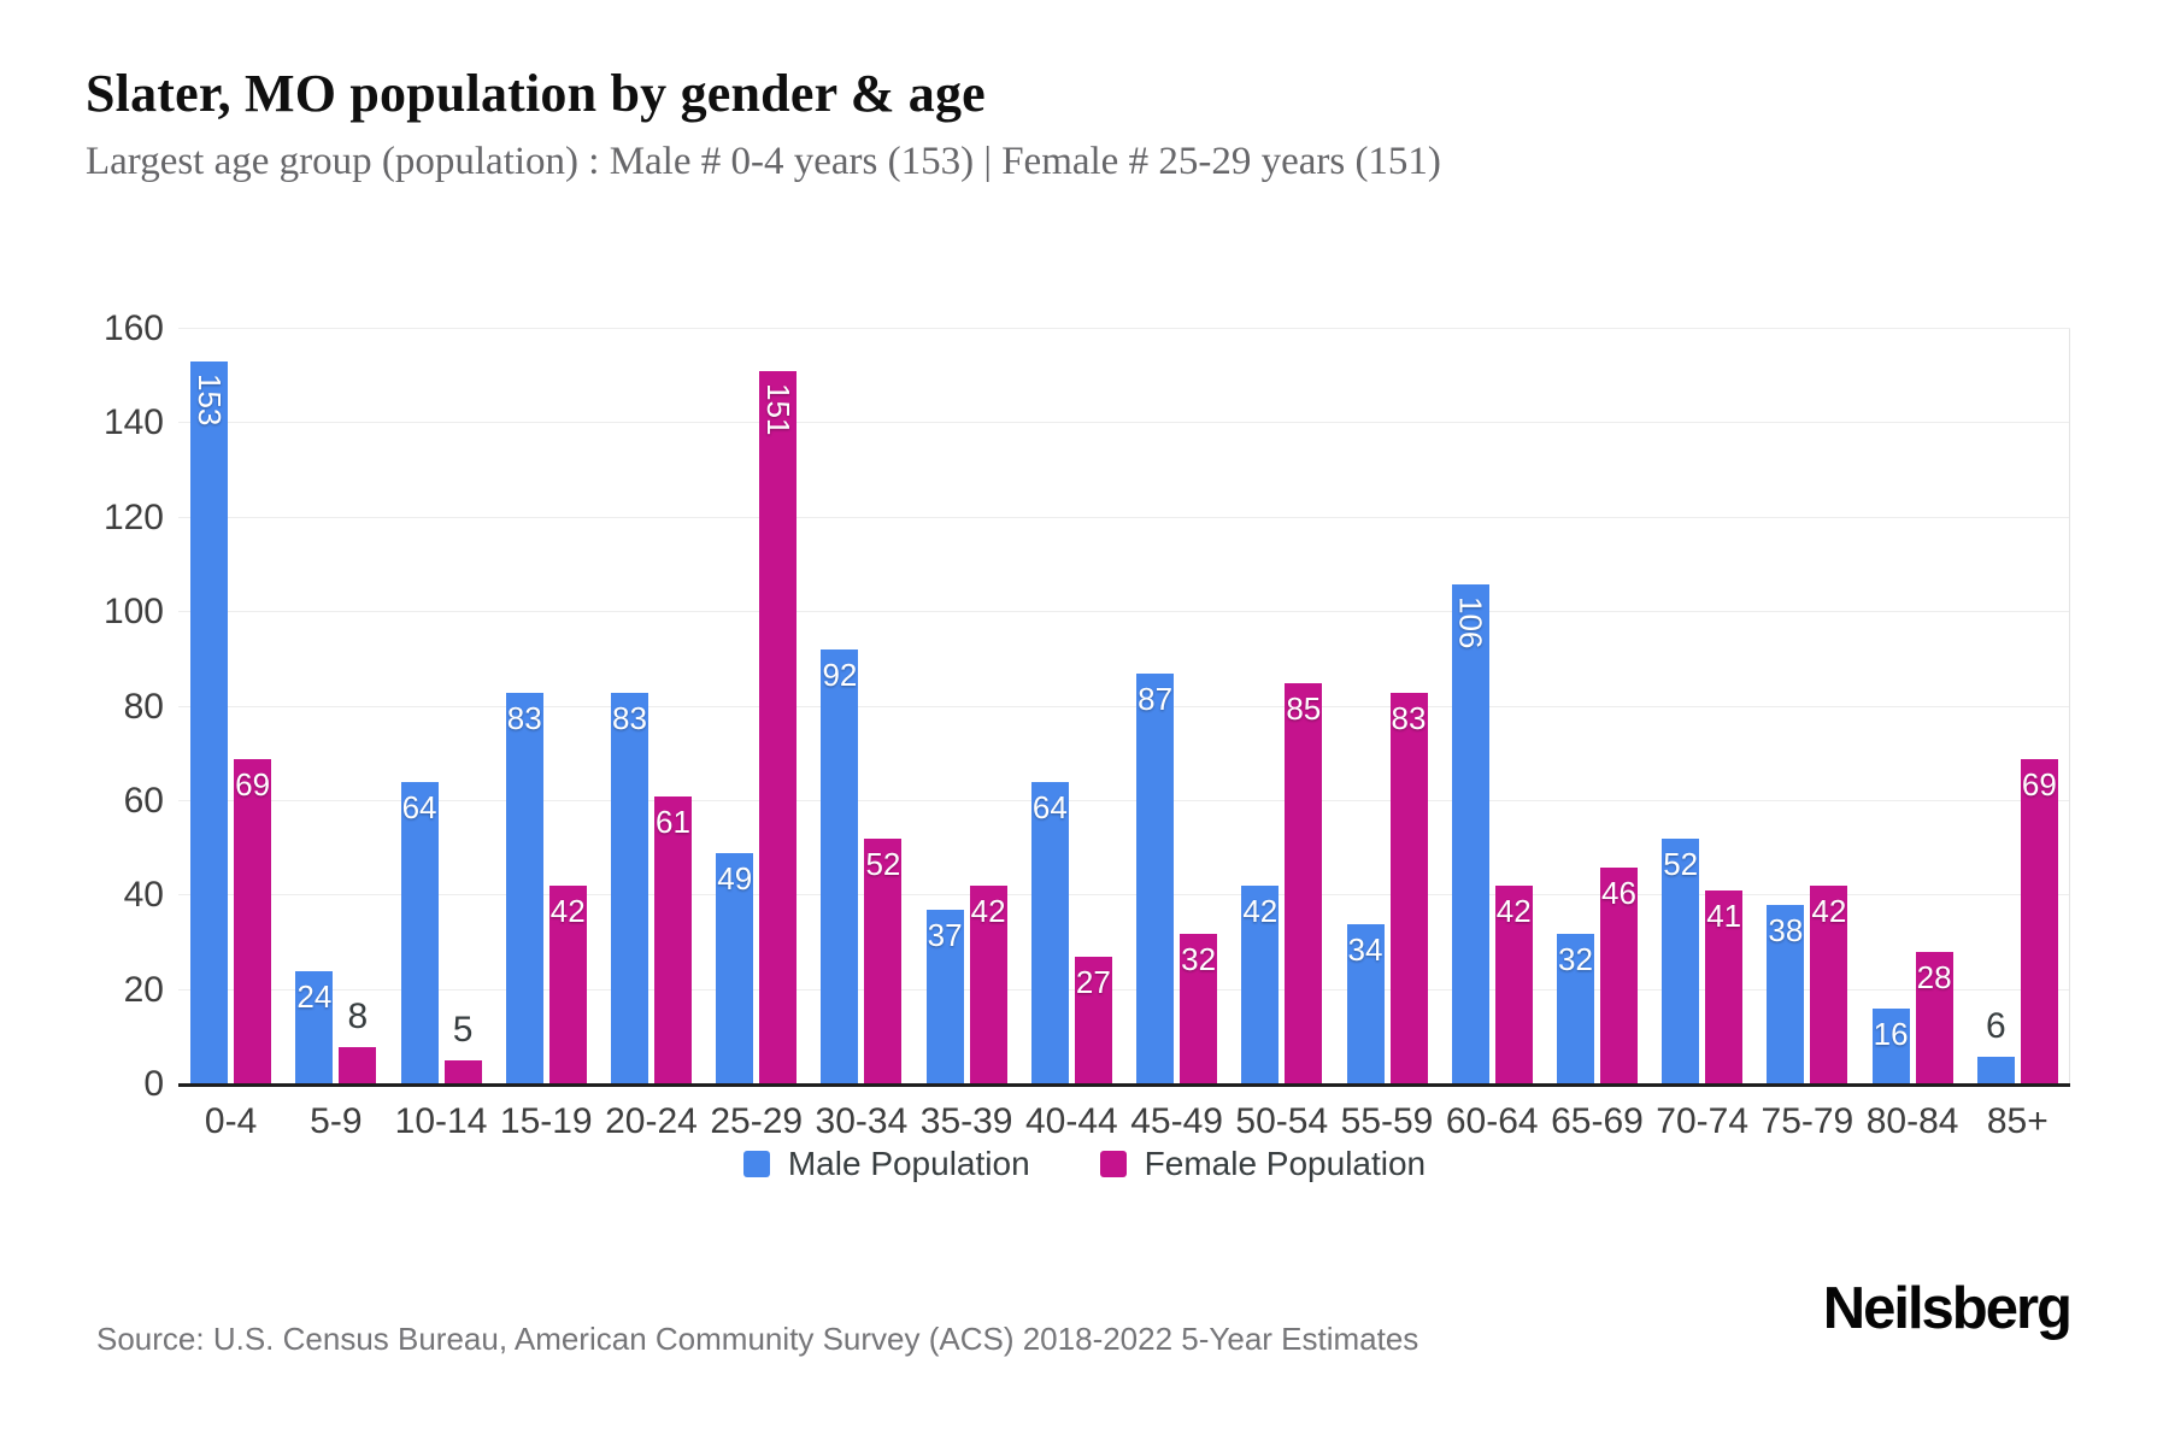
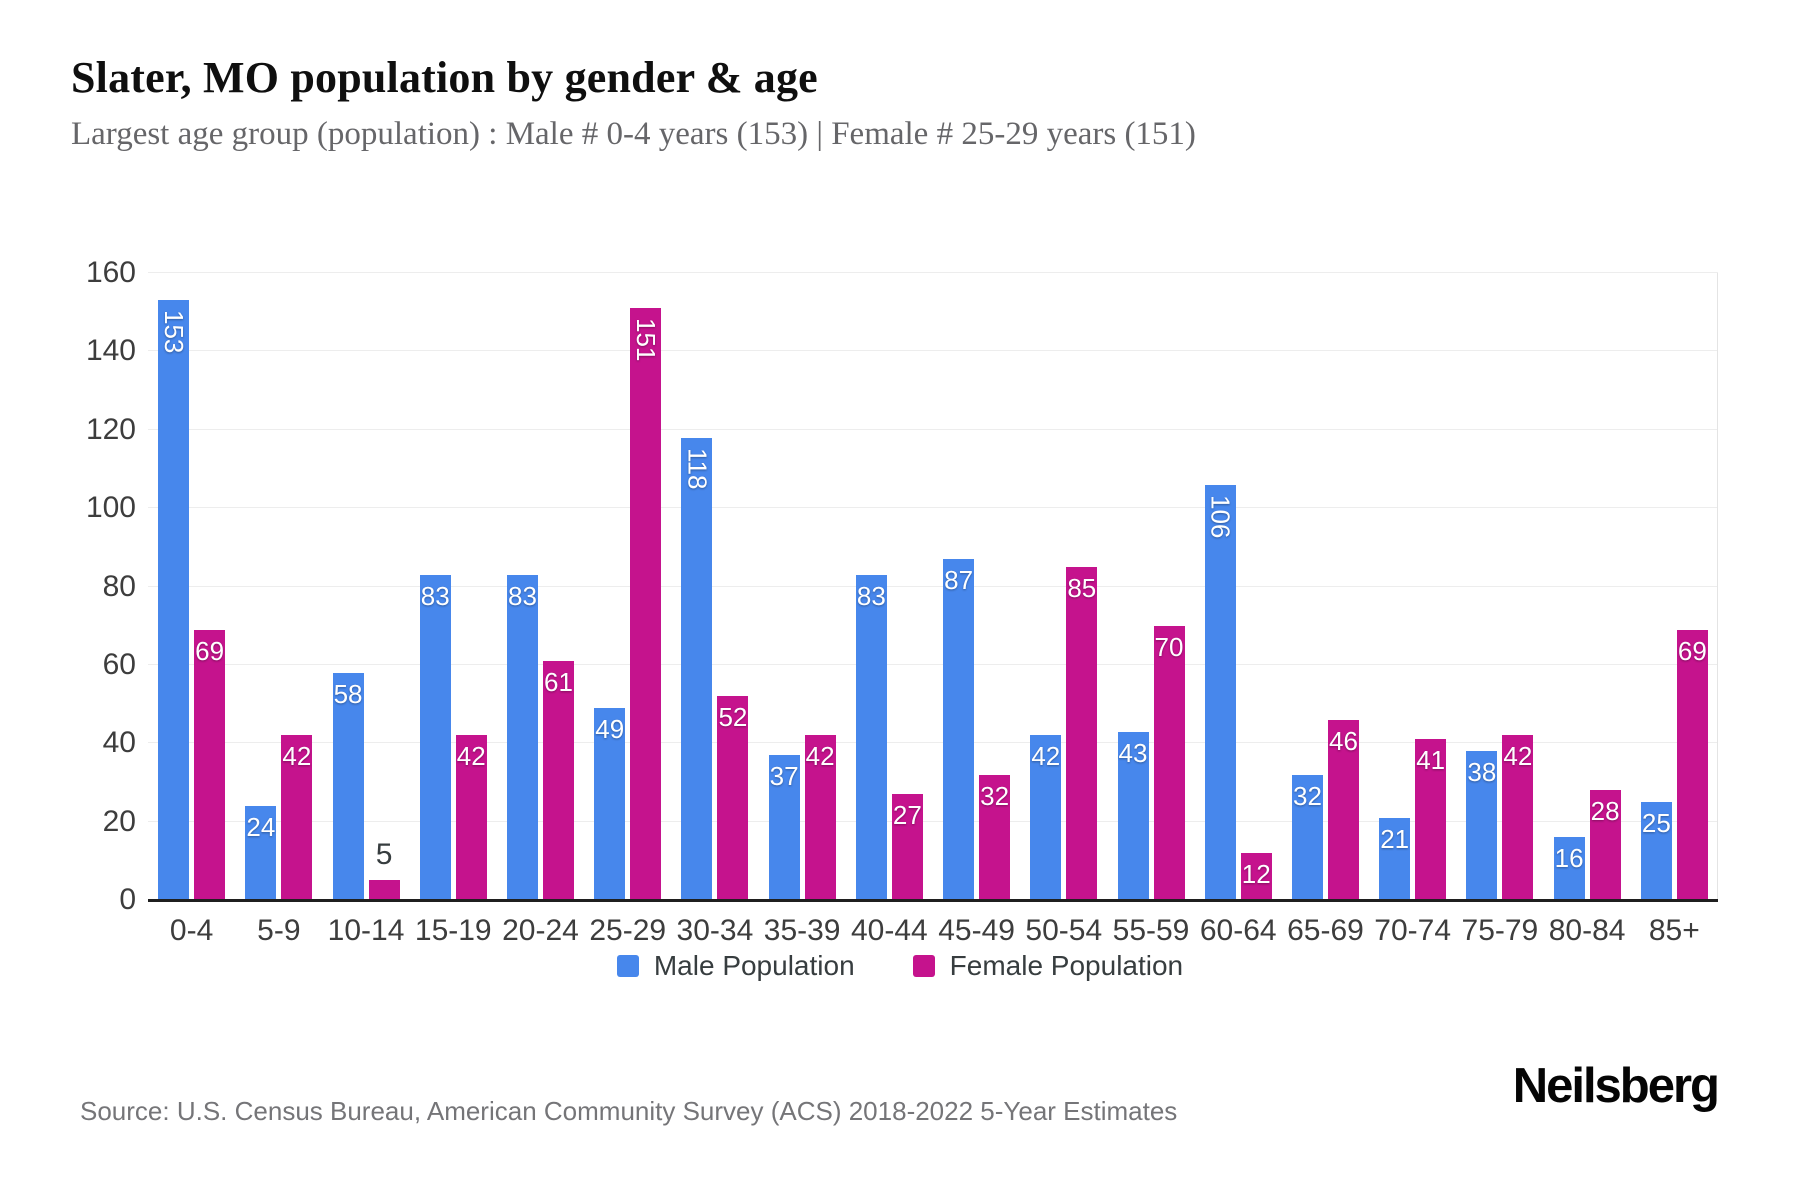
Female Population/5-9: 8 -> 42
Male Population/10-14: 64 -> 58
Male Population/30-34: 92 -> 118
Male Population/40-44: 64 -> 83
Male Population/55-59: 34 -> 43
Female Population/55-59: 83 -> 70
Female Population/60-64: 42 -> 12
Male Population/70-74: 52 -> 21
Male Population/85+: 6 -> 25
